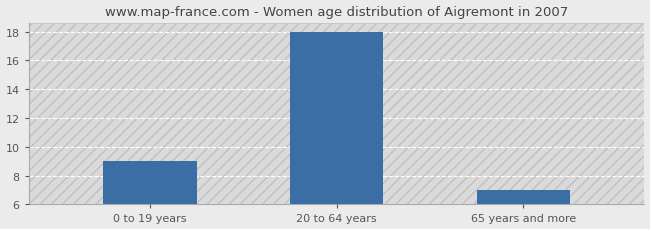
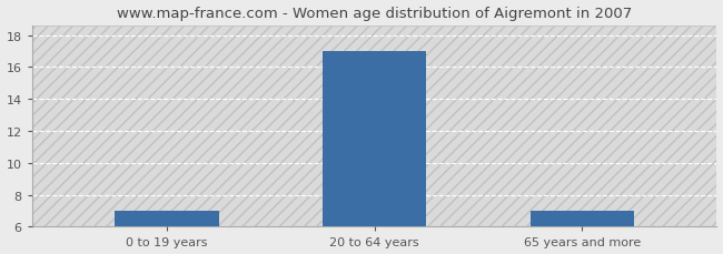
0 to 19 years: 9 -> 7
20 to 64 years: 18 -> 17
